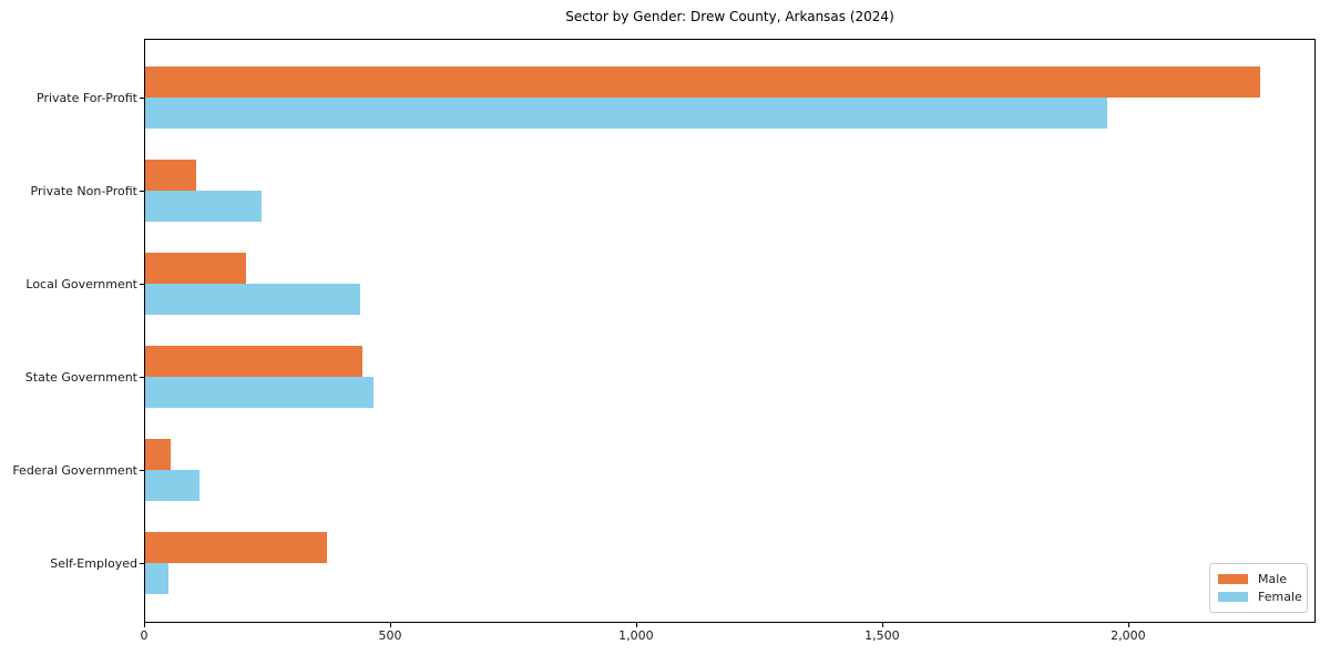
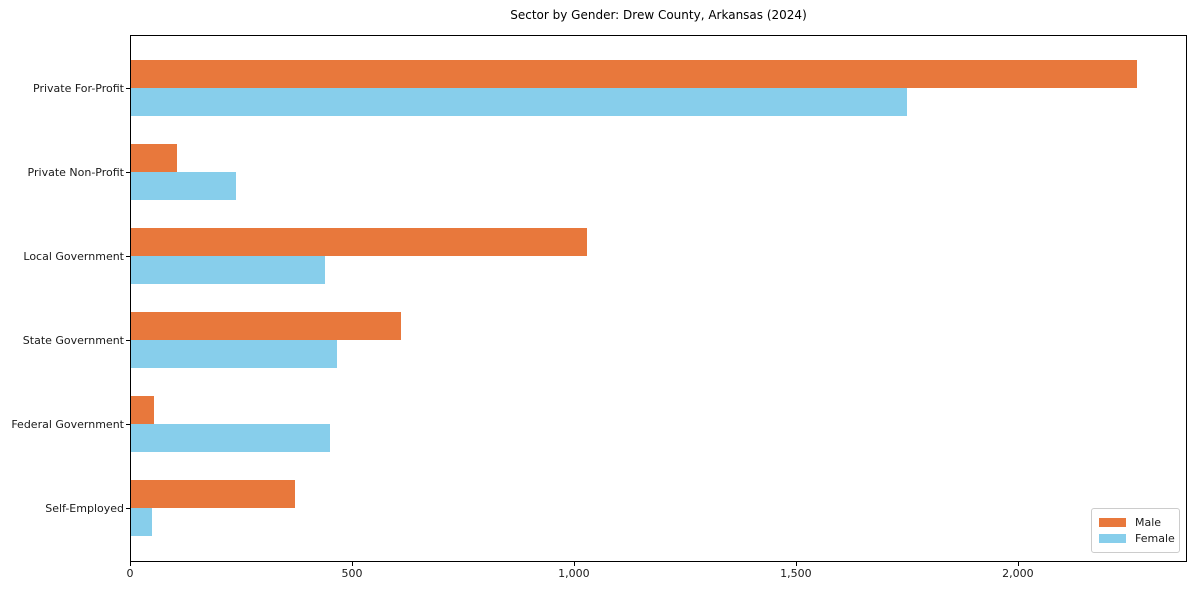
Female/Private For-Profit: 1960 -> 1750
Male/Local Government: 210 -> 1030
Male/State Government: 440 -> 610
Female/Federal Government: 110 -> 450
